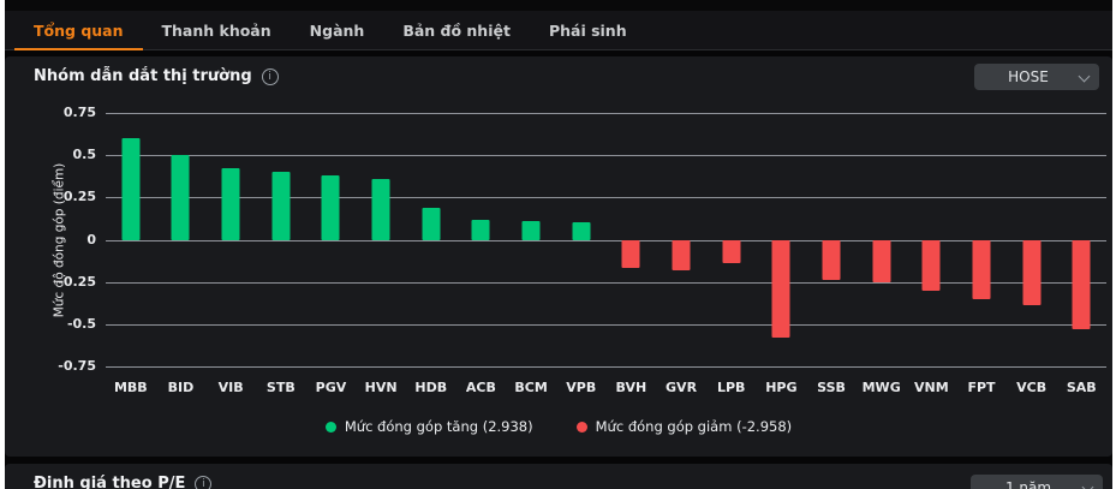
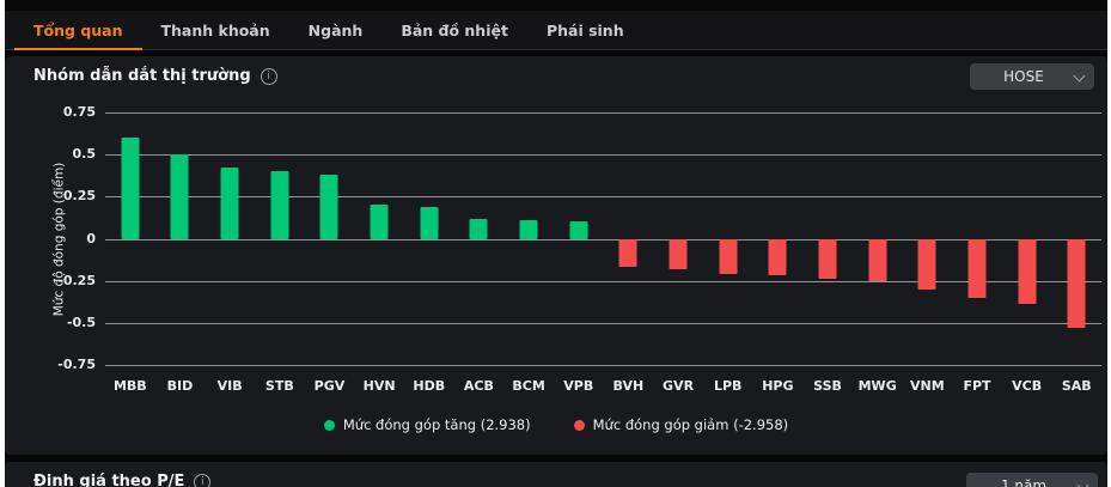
HVN: 0.36 -> 0.20
LPB: -0.14 -> -0.21
HPG: -0.58 -> -0.22
